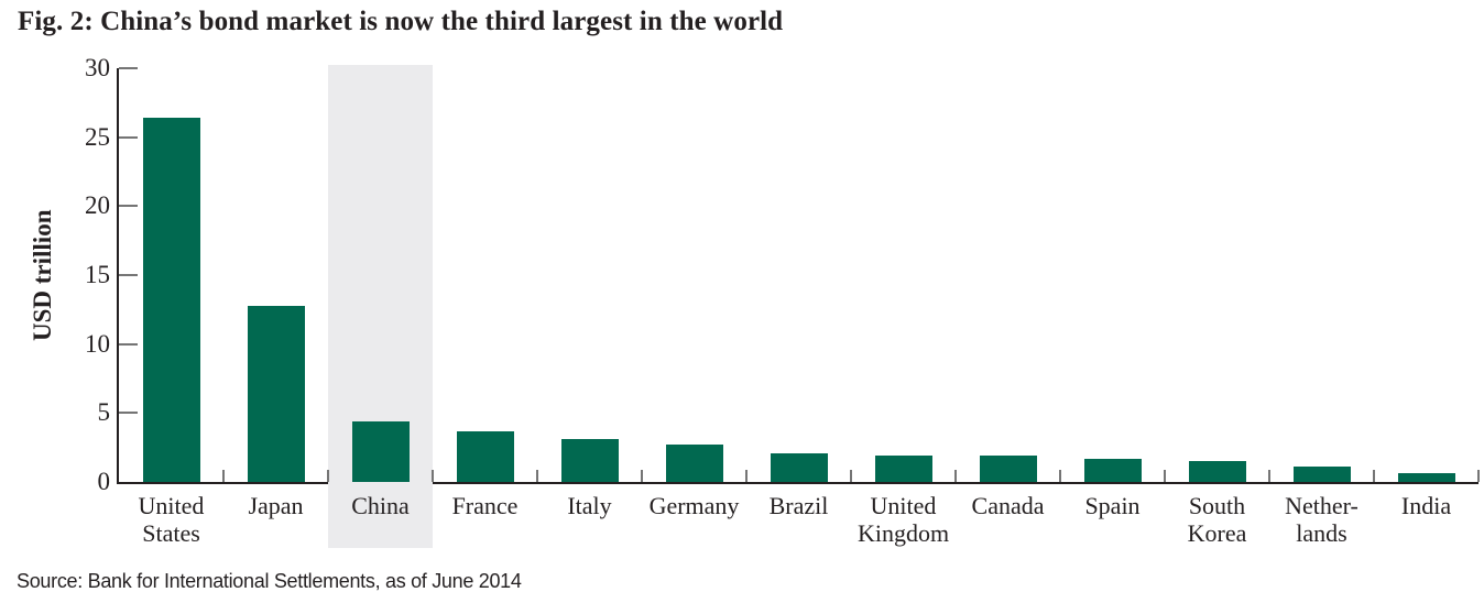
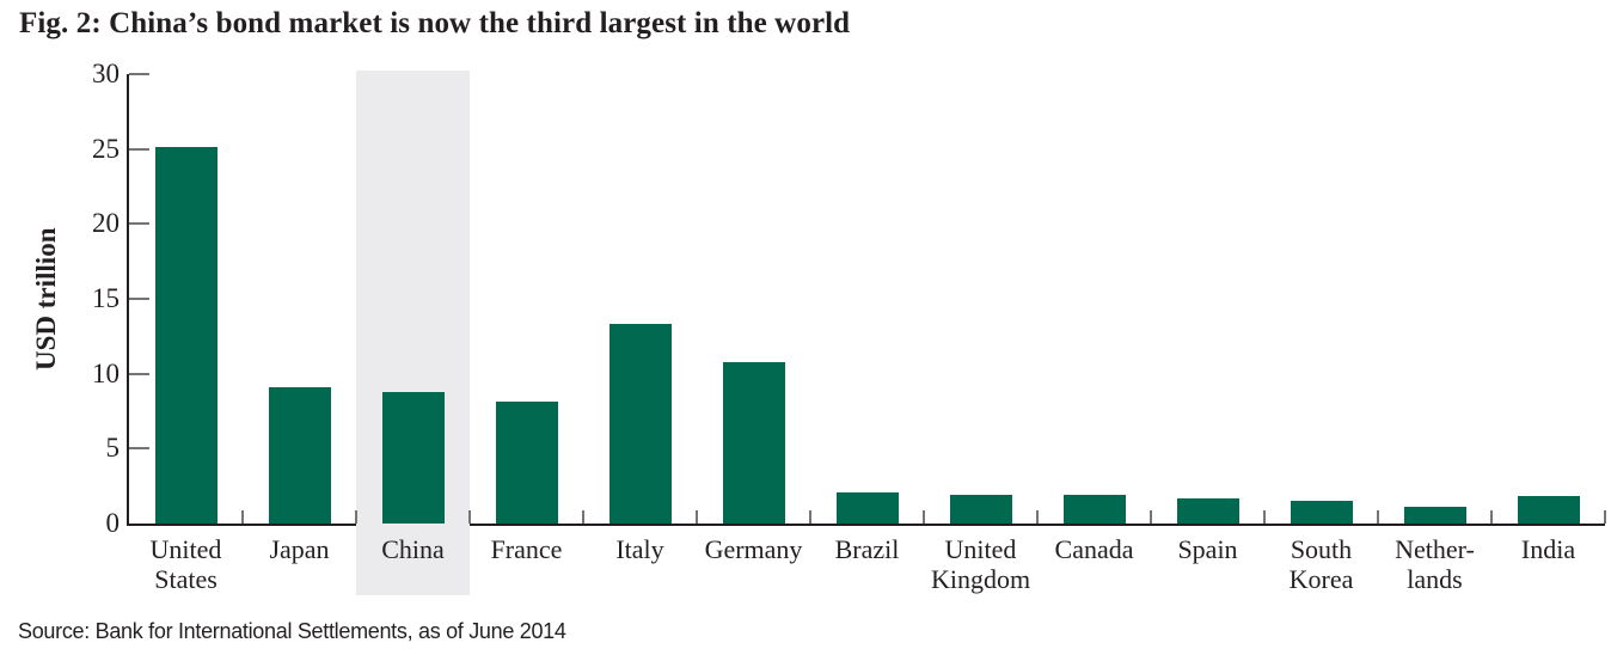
United States: 26.4 -> 25.1
Japan: 12.8 -> 9.1
China: 4.3 -> 8.8
France: 3.6 -> 8.1
Italy: 3.1 -> 13.3
Germany: 2.7 -> 10.8
India: 0.7 -> 1.8
